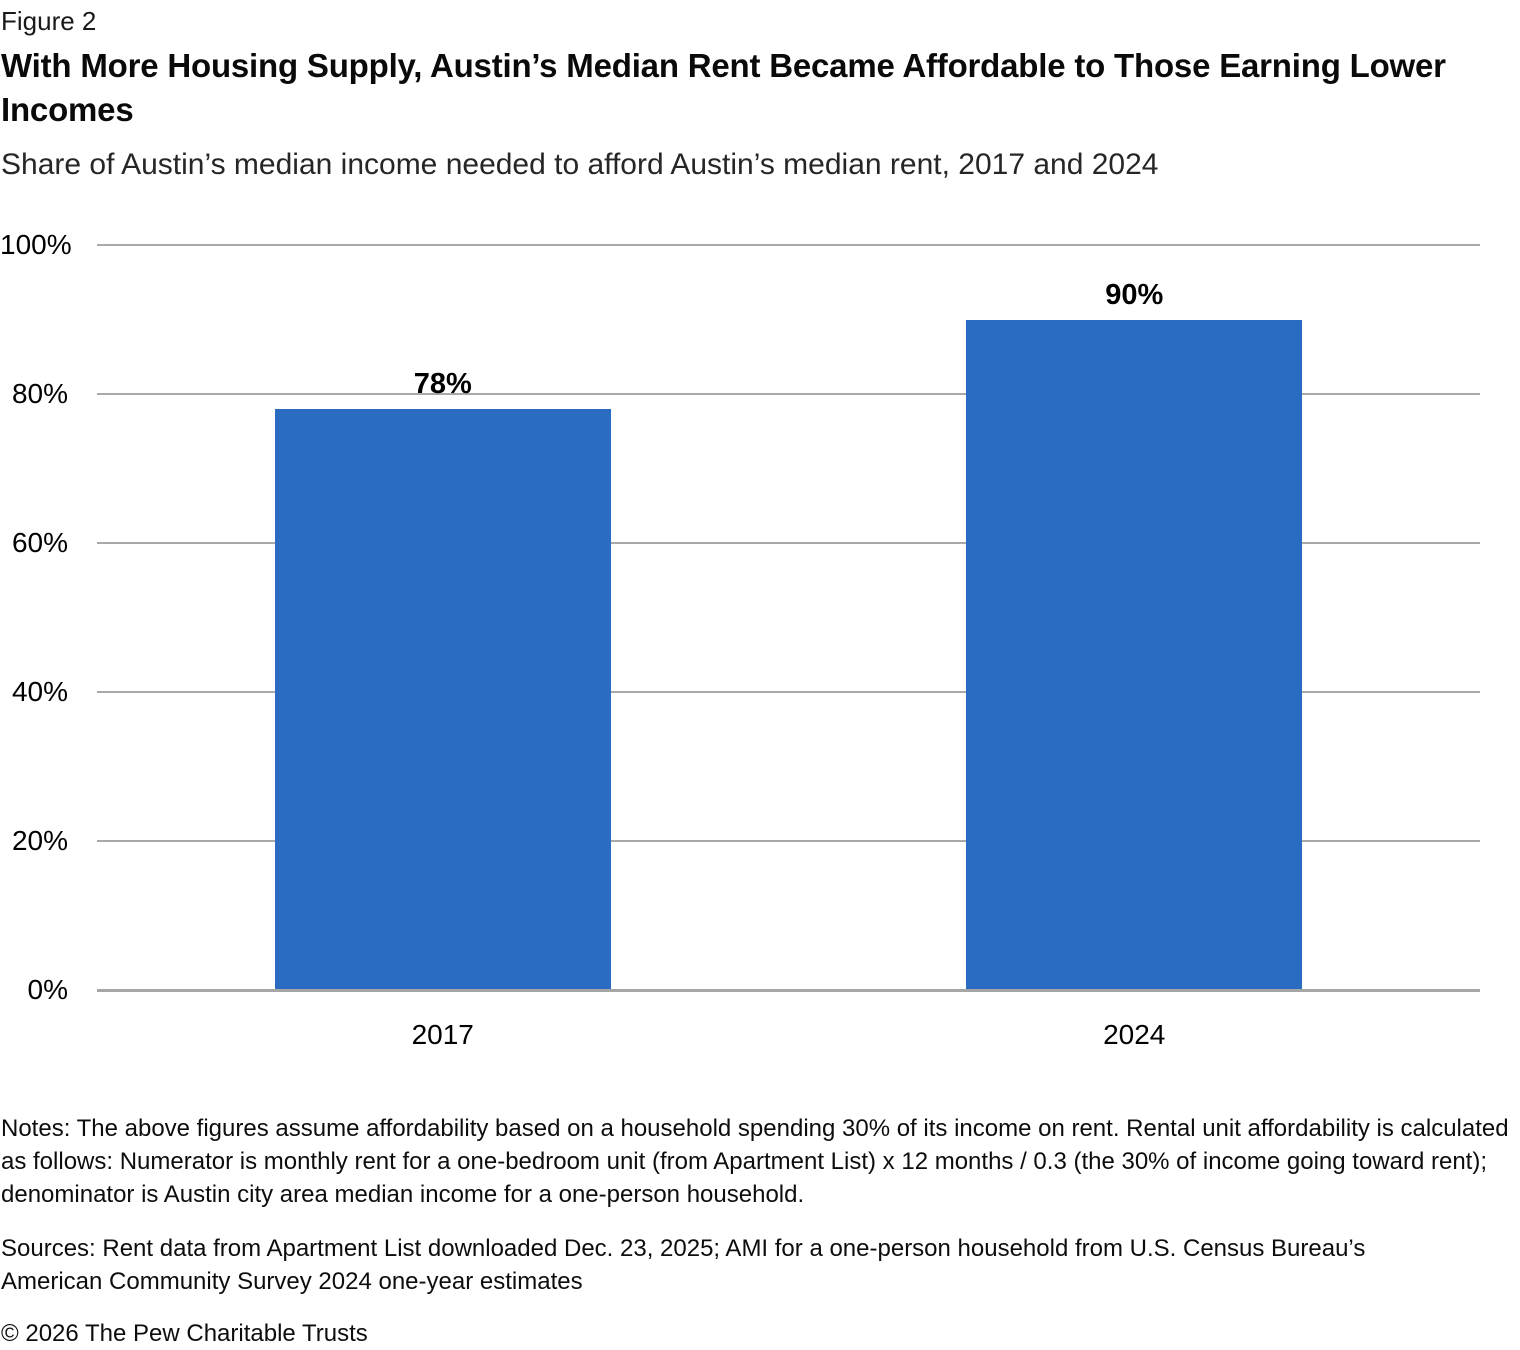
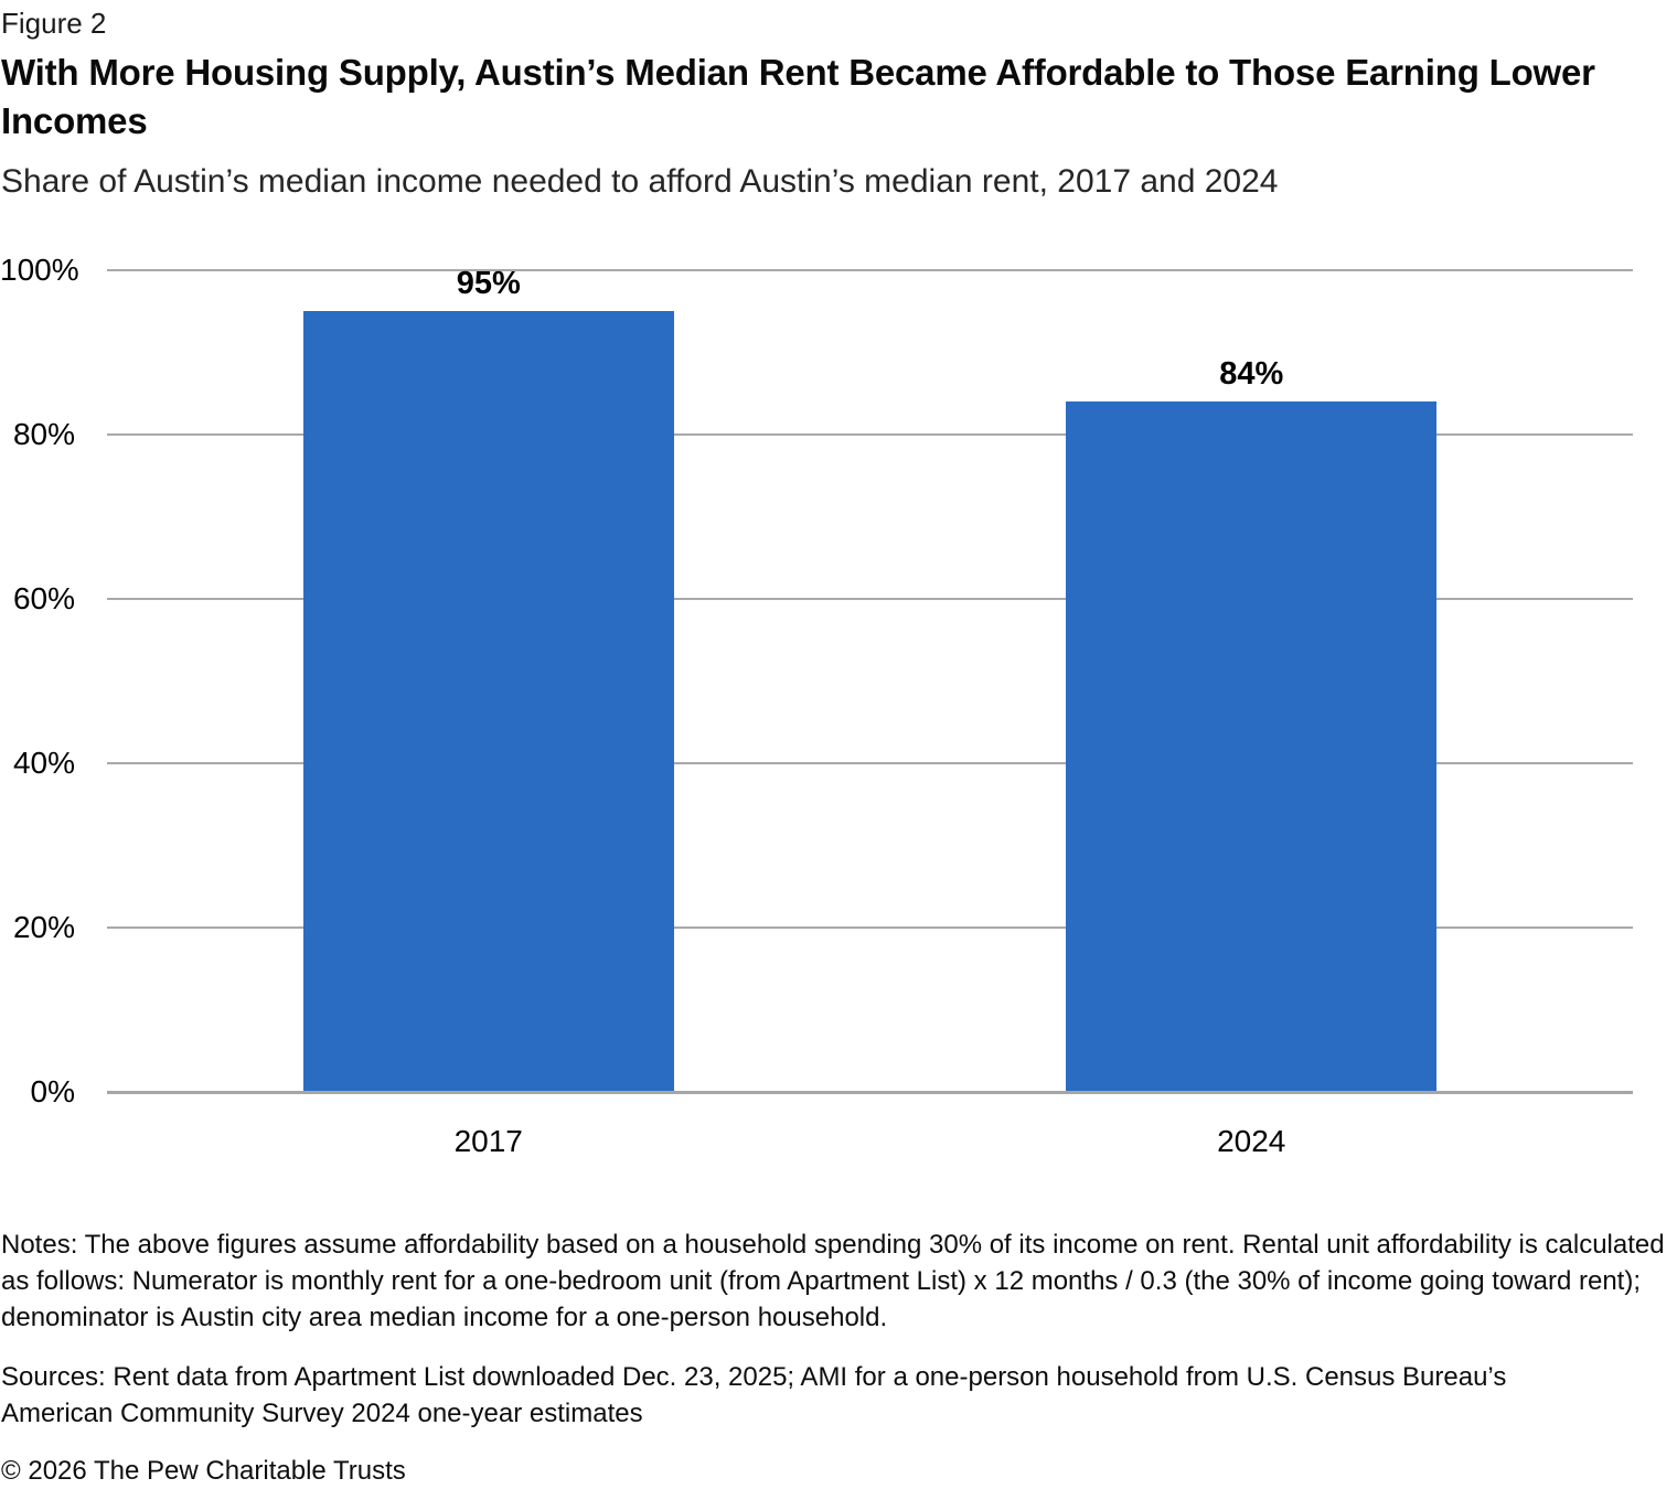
2017: 78% -> 95%
2024: 90% -> 84%
